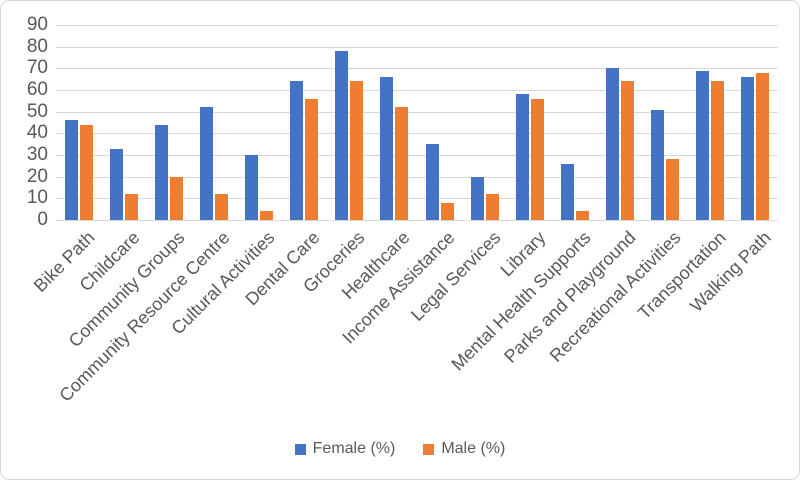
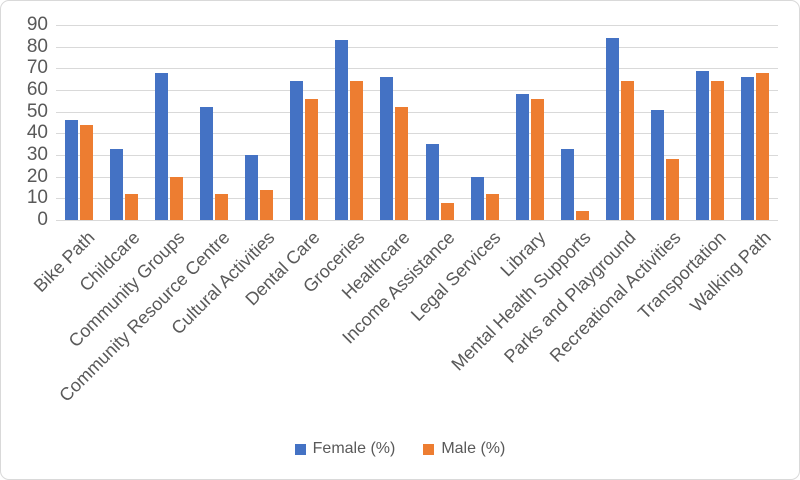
Female (%)/Community Groups: 44 -> 68
Male (%)/Cultural Activities: 4 -> 14
Female (%)/Groceries: 78 -> 83
Female (%)/Mental Health Supports: 26 -> 33
Female (%)/Parks and Playground: 70 -> 84
